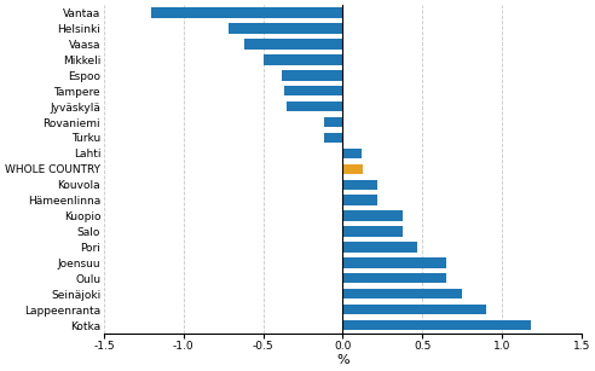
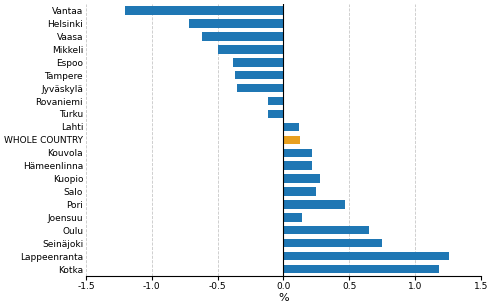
Kuopio: 0.38 -> 0.28
Salo: 0.38 -> 0.25
Joensuu: 0.65 -> 0.14
Lappeenranta: 0.90 -> 1.26
